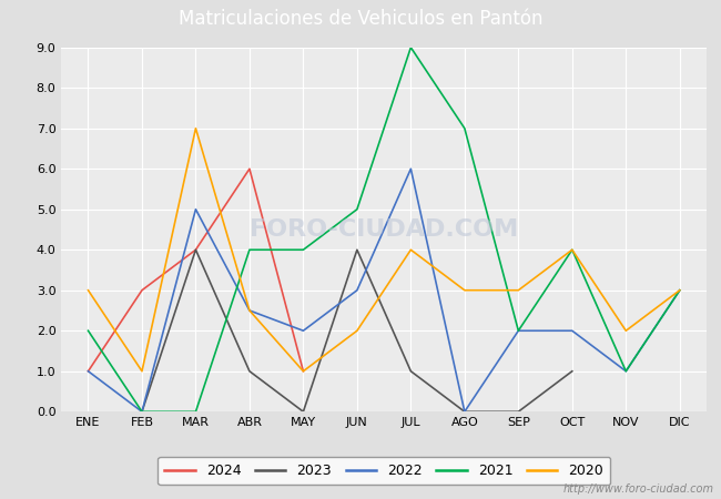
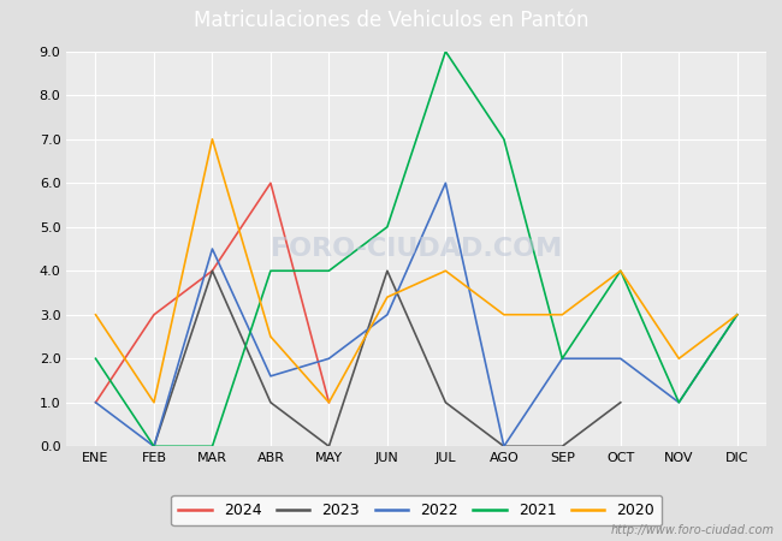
2022/MAR: 5.0 -> 4.5
2022/ABR: 2.5 -> 1.6
2020/JUN: 2.0 -> 3.4
